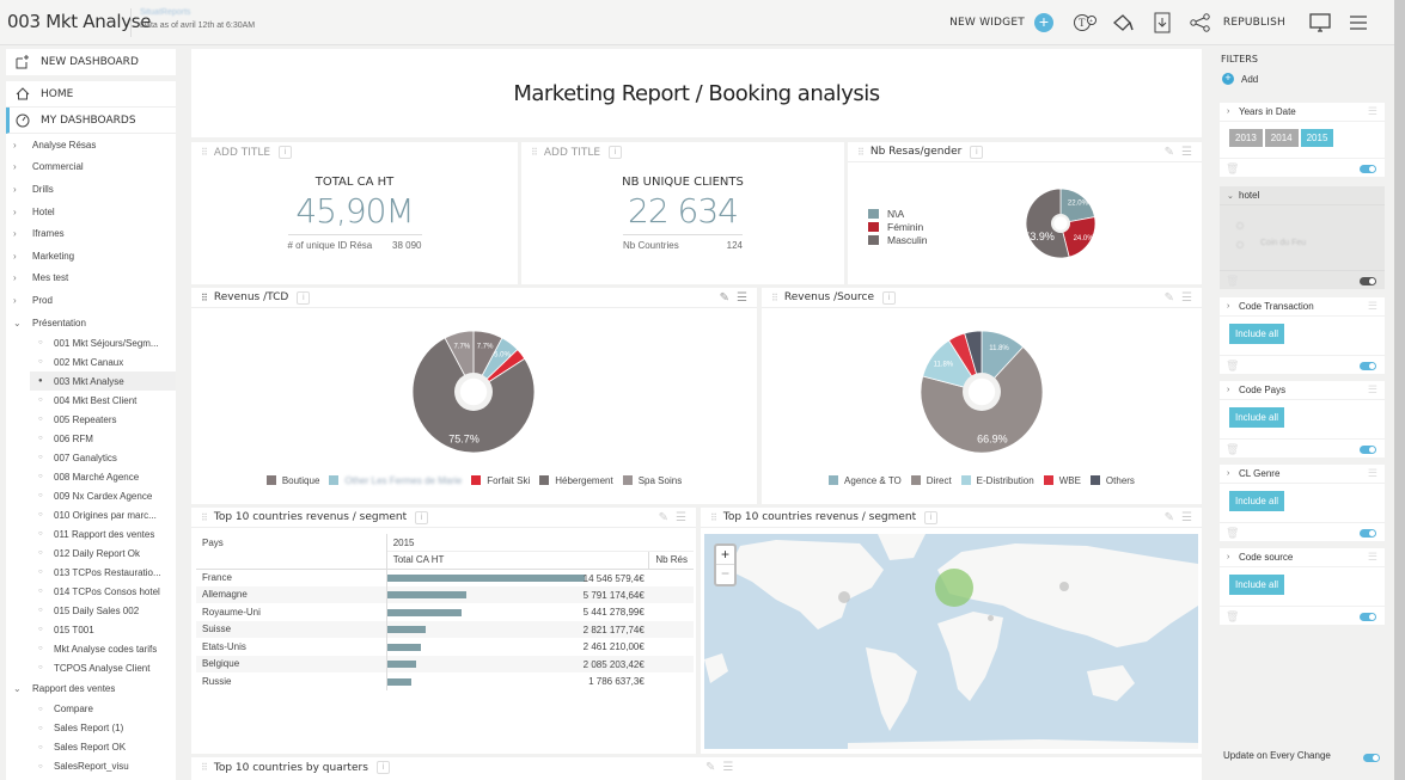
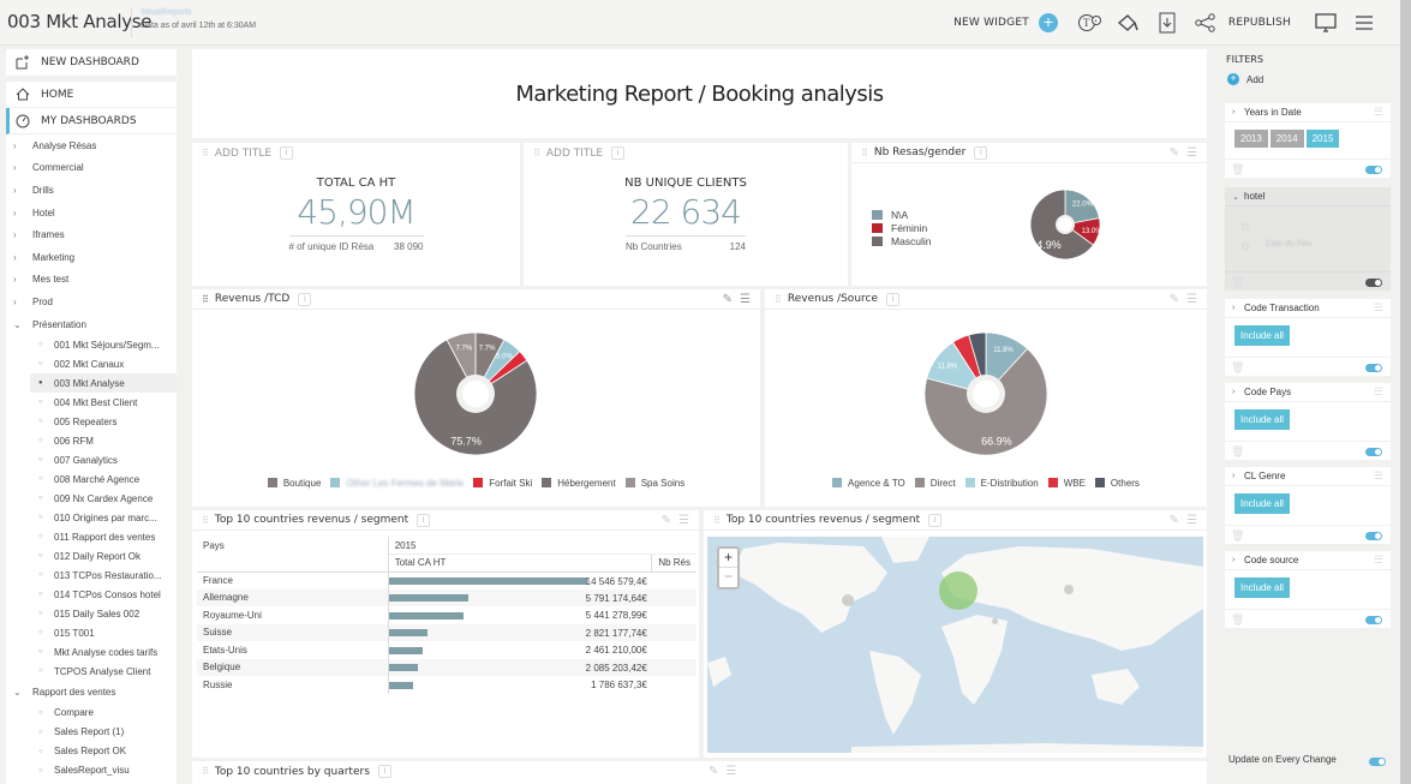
Nb Resas/gender/Féminin: 24.0% -> 13.0%
Nb Resas/gender/Masculin: 53.9% -> 64.9%
